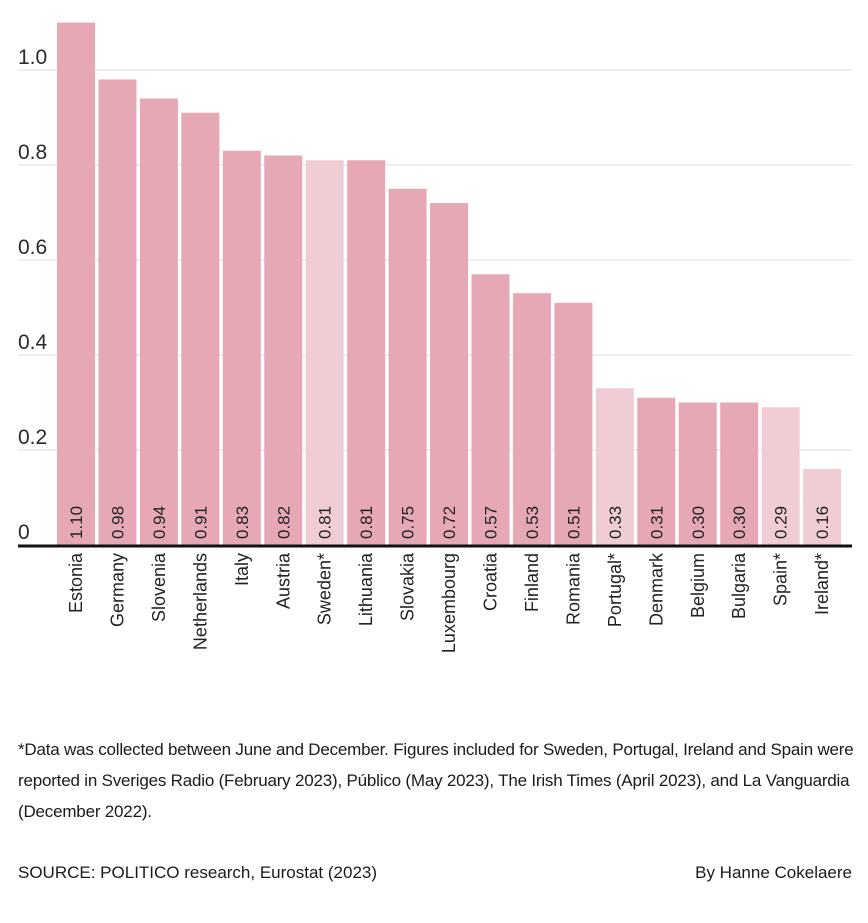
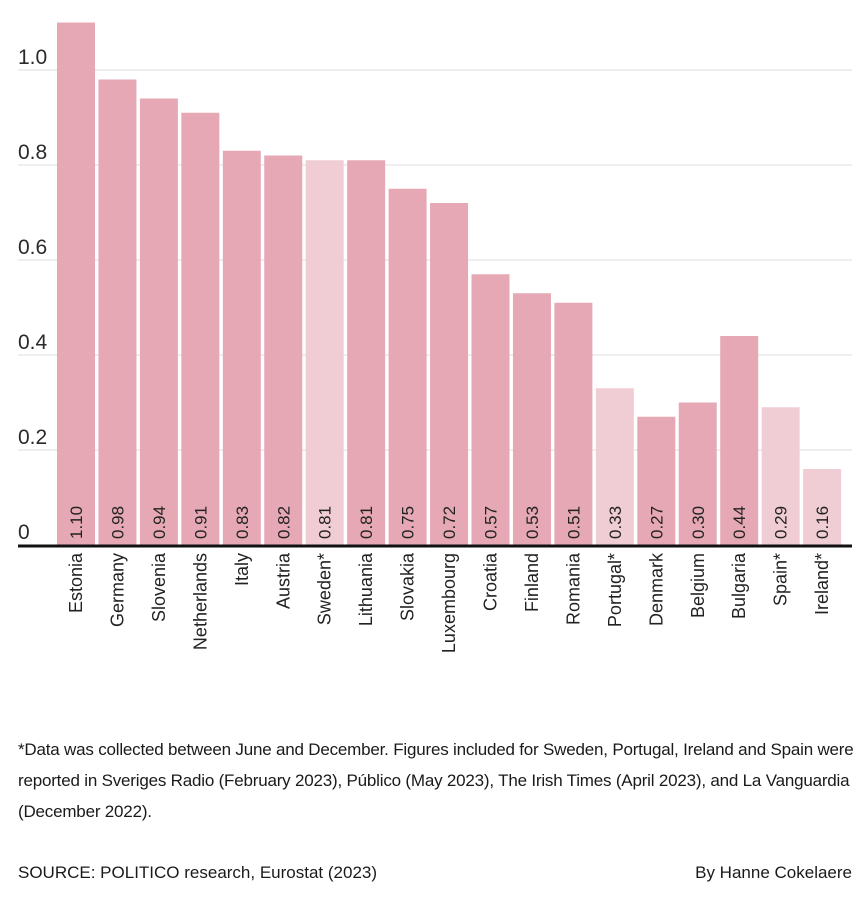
Denmark: 0.31 -> 0.27
Bulgaria: 0.30 -> 0.44
